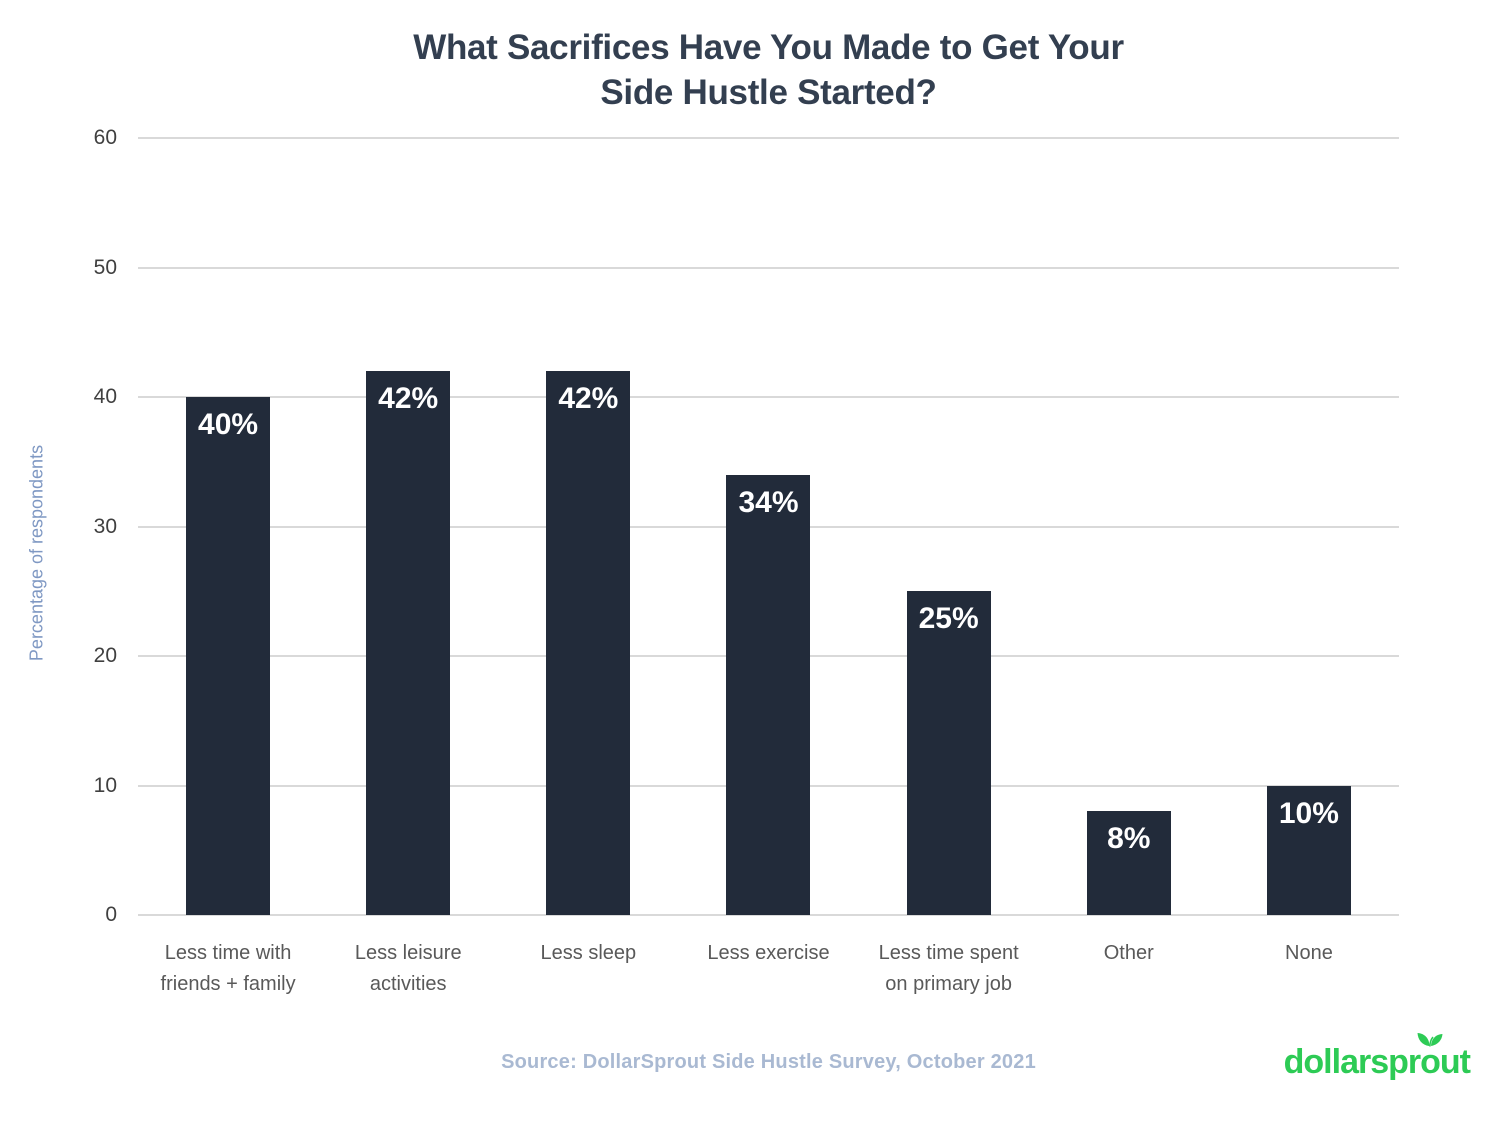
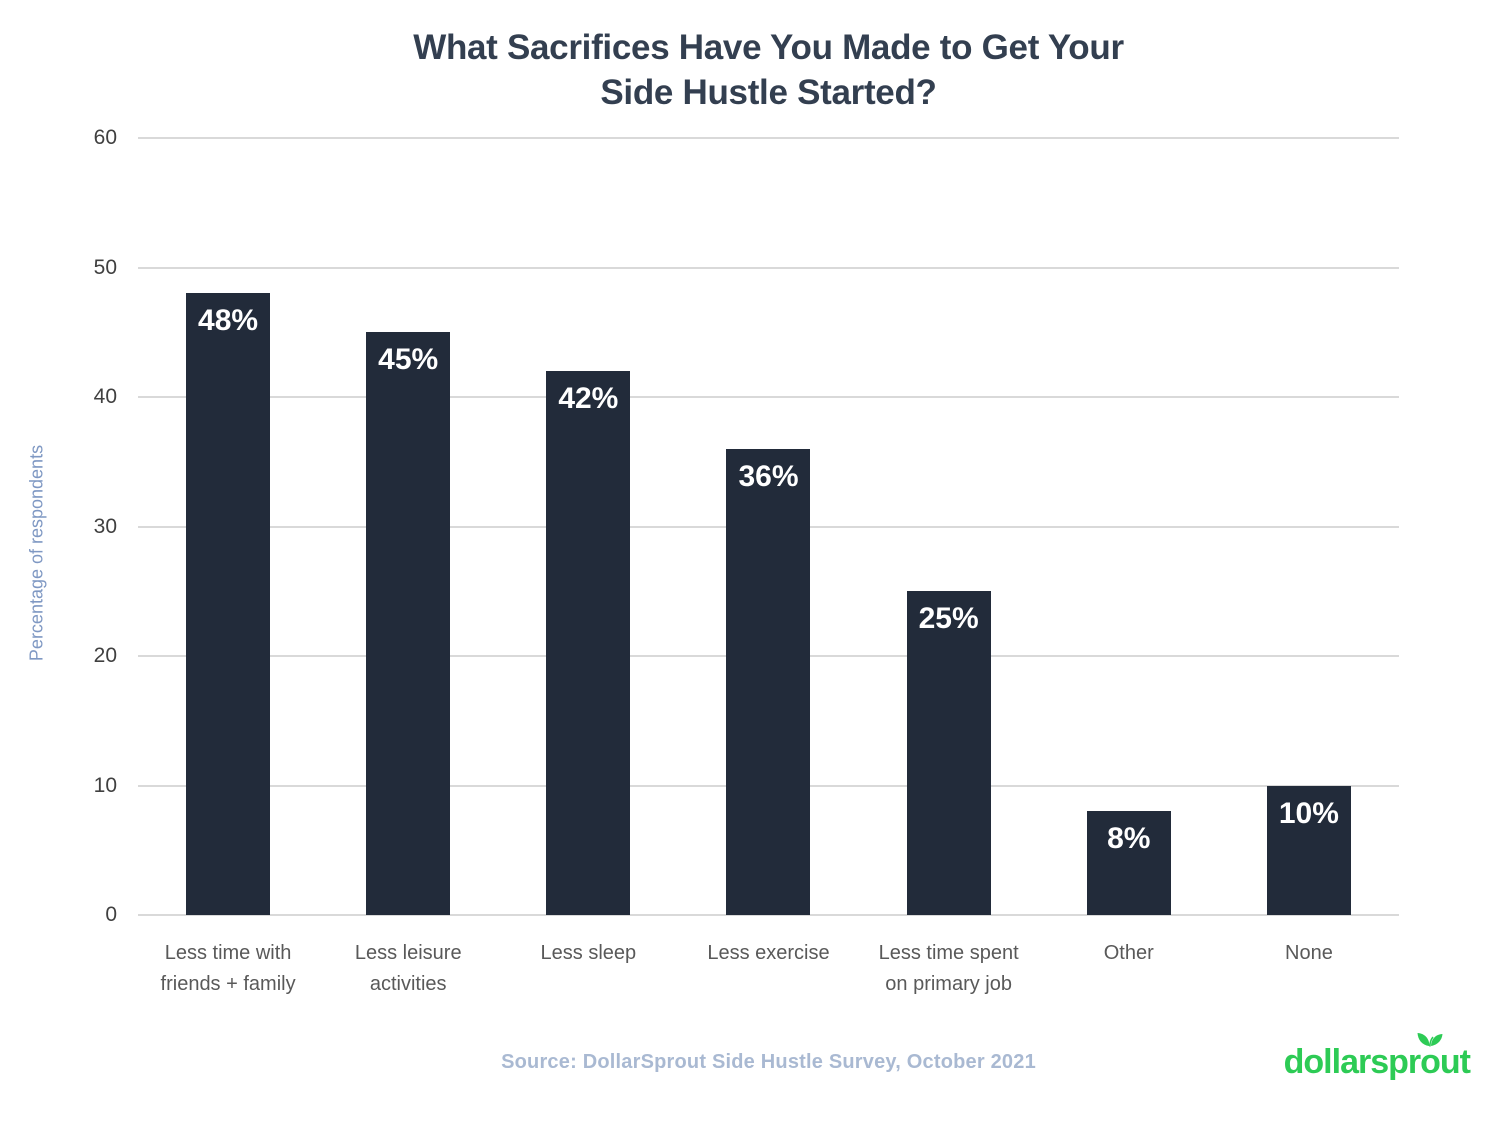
Less time with friends + family: 40% -> 48%
Less leisure activities: 42% -> 45%
Less exercise: 34% -> 36%
